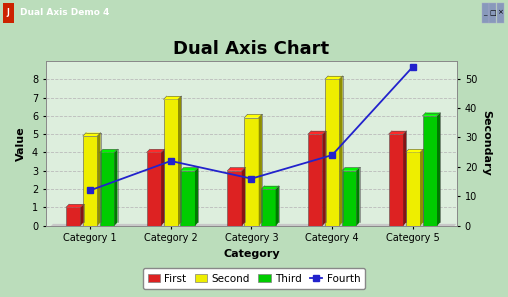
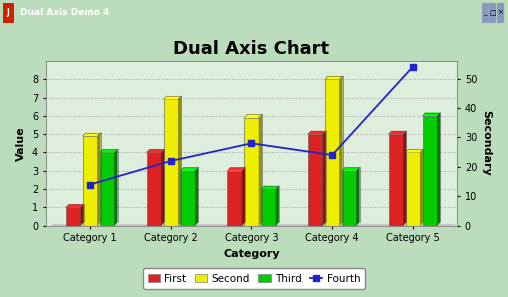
Fourth/Category 1: 12 -> 14
Fourth/Category 3: 16 -> 28
